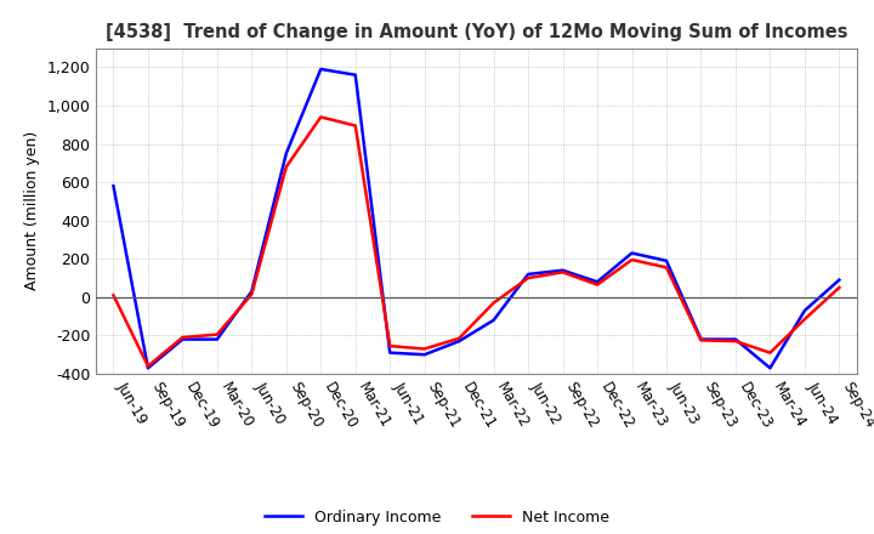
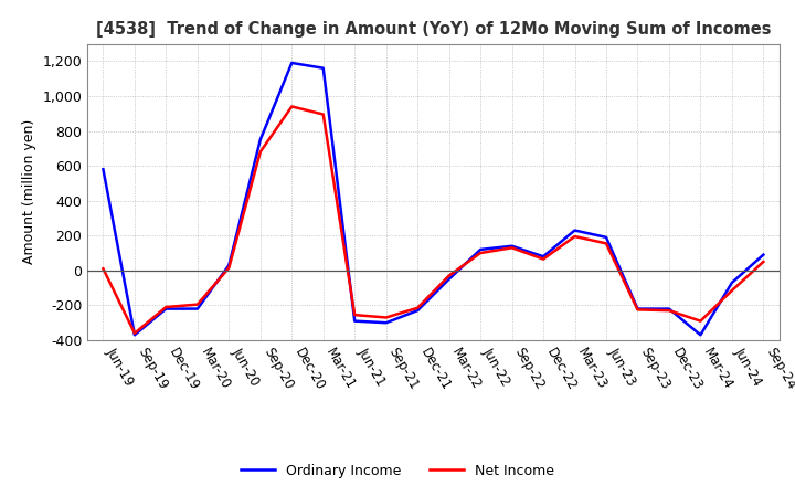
Ordinary Income/Mar-22: -120 -> -50
